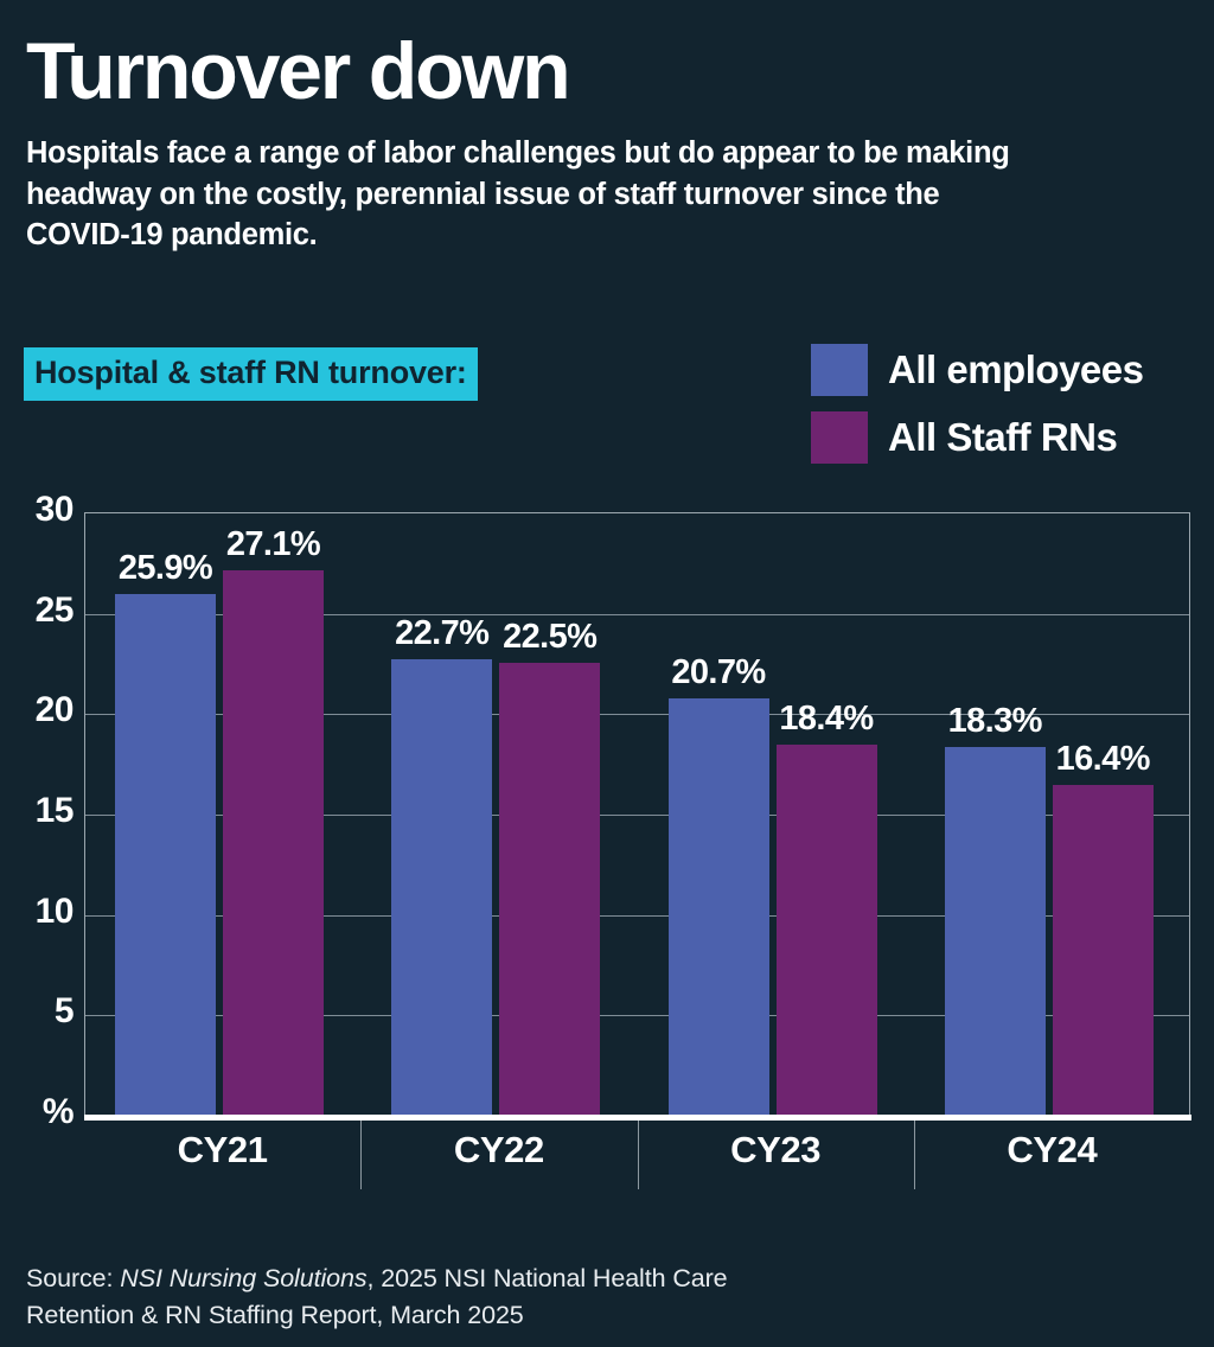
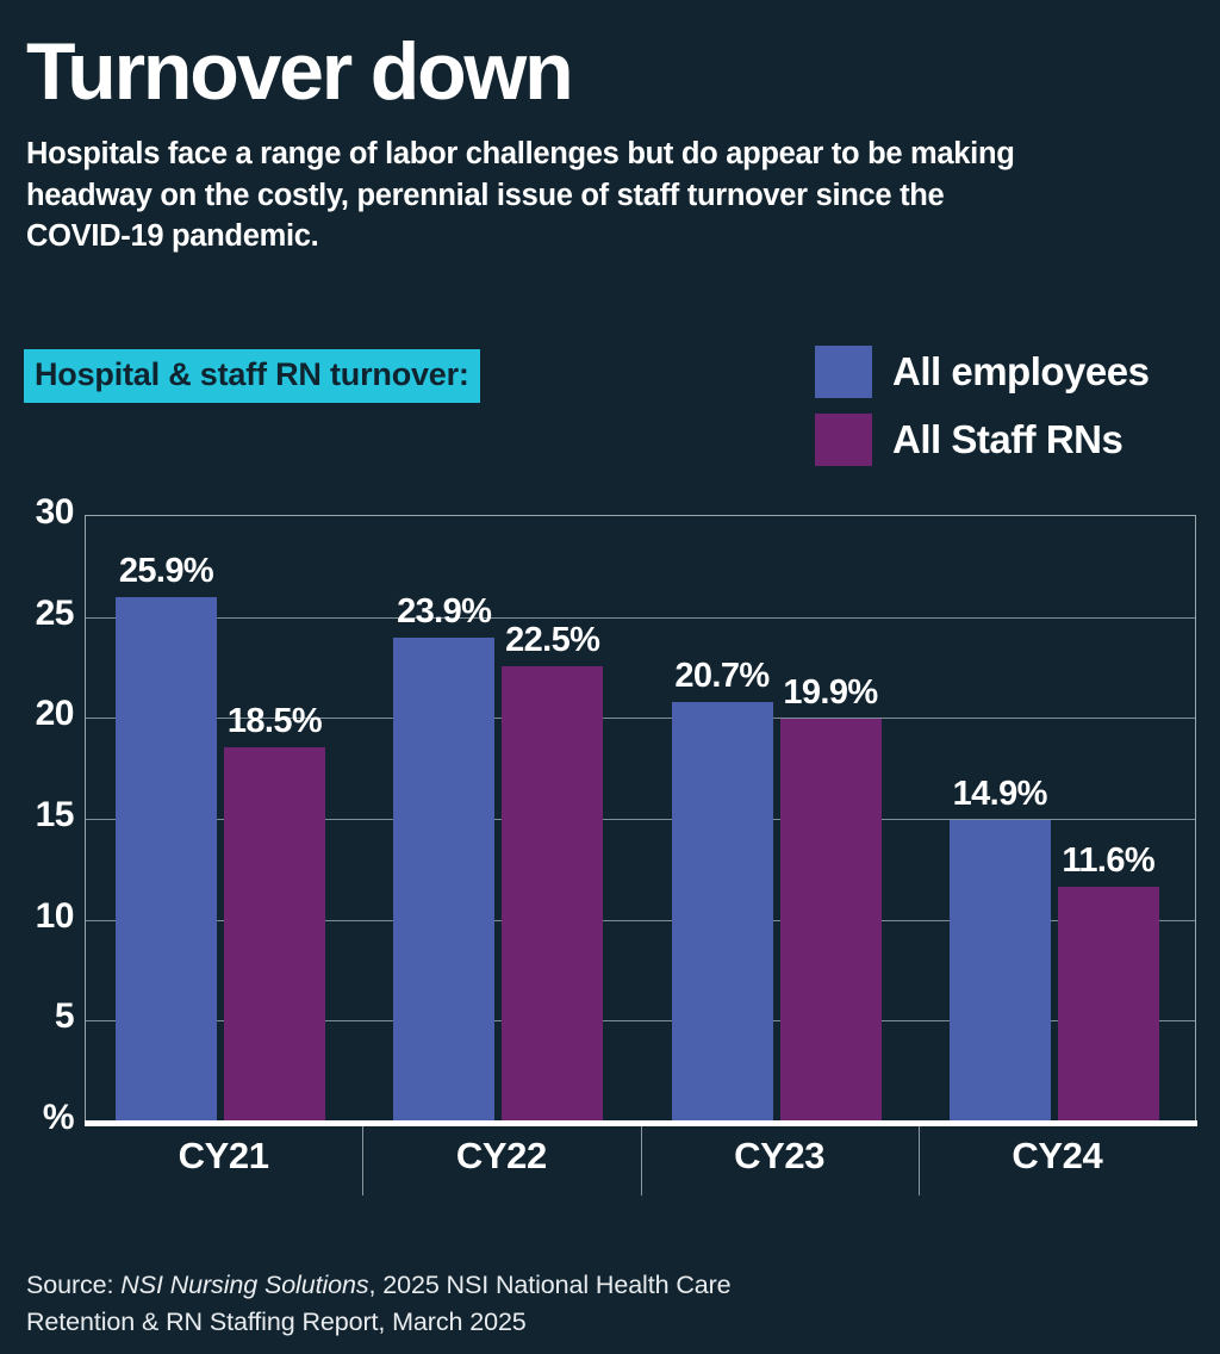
All Staff RNs/CY21: 27.1% -> 18.5%
All employees/CY22: 22.7% -> 23.9%
All Staff RNs/CY23: 18.4% -> 19.9%
All employees/CY24: 18.3% -> 14.9%
All Staff RNs/CY24: 16.4% -> 11.6%
